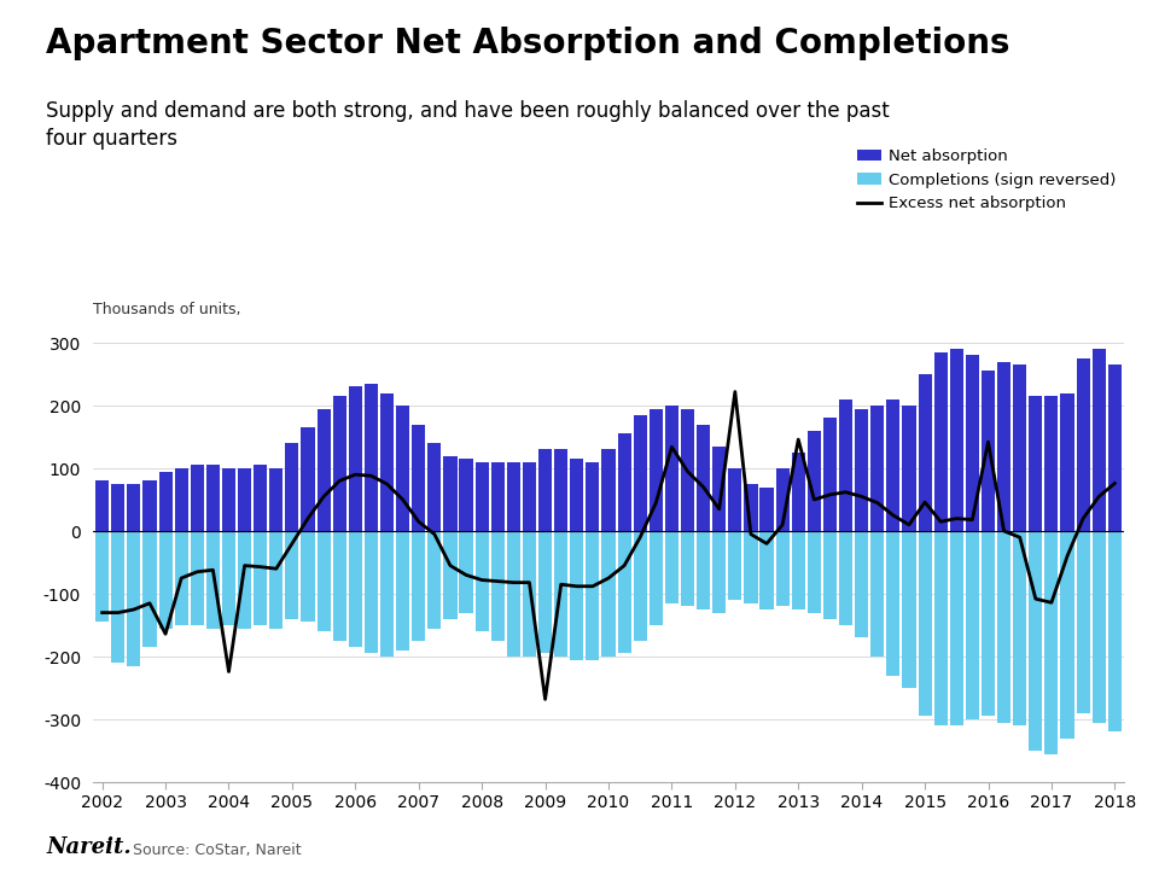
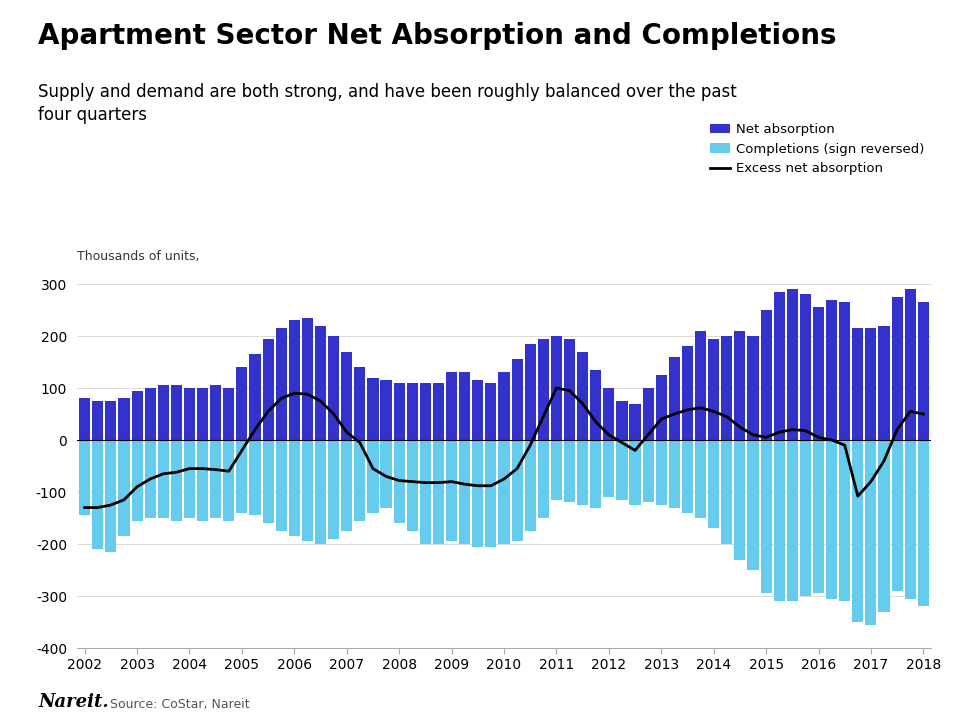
Excess net absorption/2003: -164 -> -90
Excess net absorption/2004: -224 -> -55
Excess net absorption/2009: -268 -> -80
Excess net absorption/2011: 134 -> 100
Excess net absorption/2012: 222 -> 10
Excess net absorption/2013: 146 -> 40
Excess net absorption/2015: 46 -> 5
Excess net absorption/2016: 142 -> 5
Excess net absorption/2017: -114 -> -80
Excess net absorption/2018: 76 -> 50
